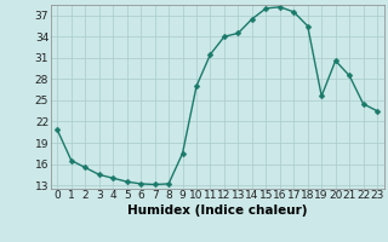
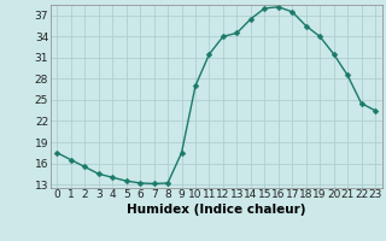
0: 20.8 -> 17.5
19: 25.6 -> 34.0
20: 30.6 -> 31.5
